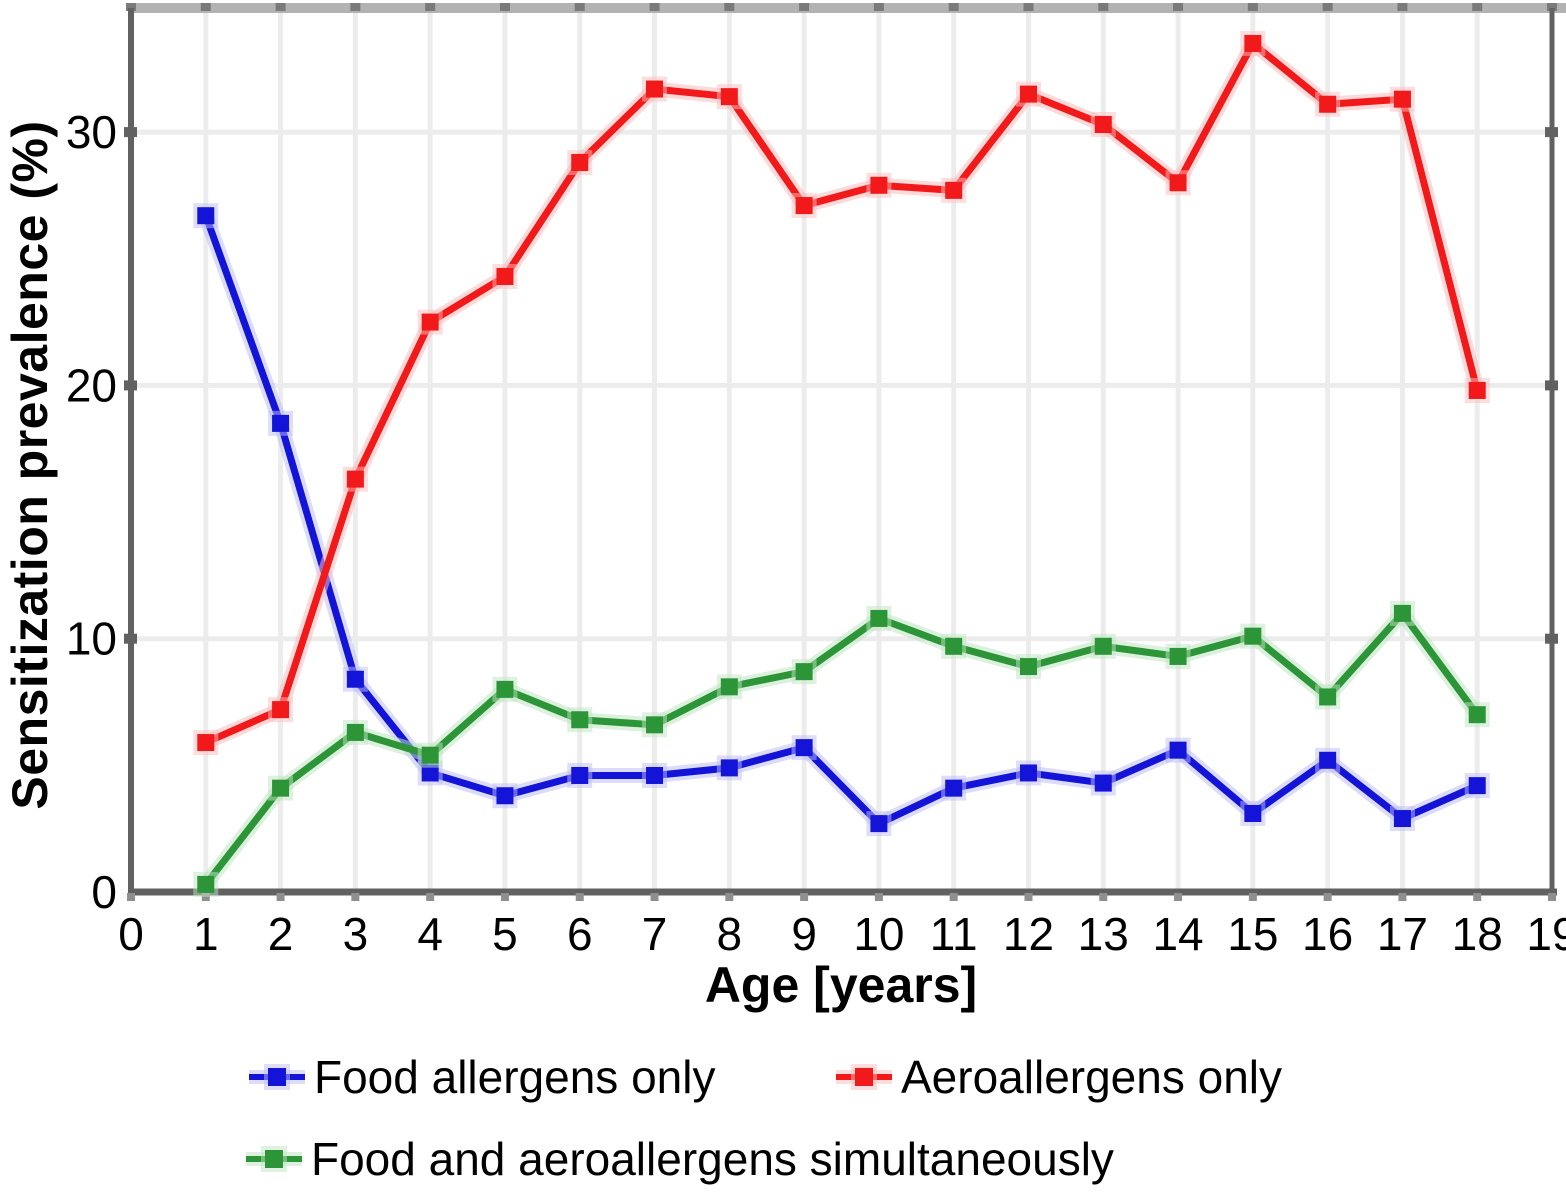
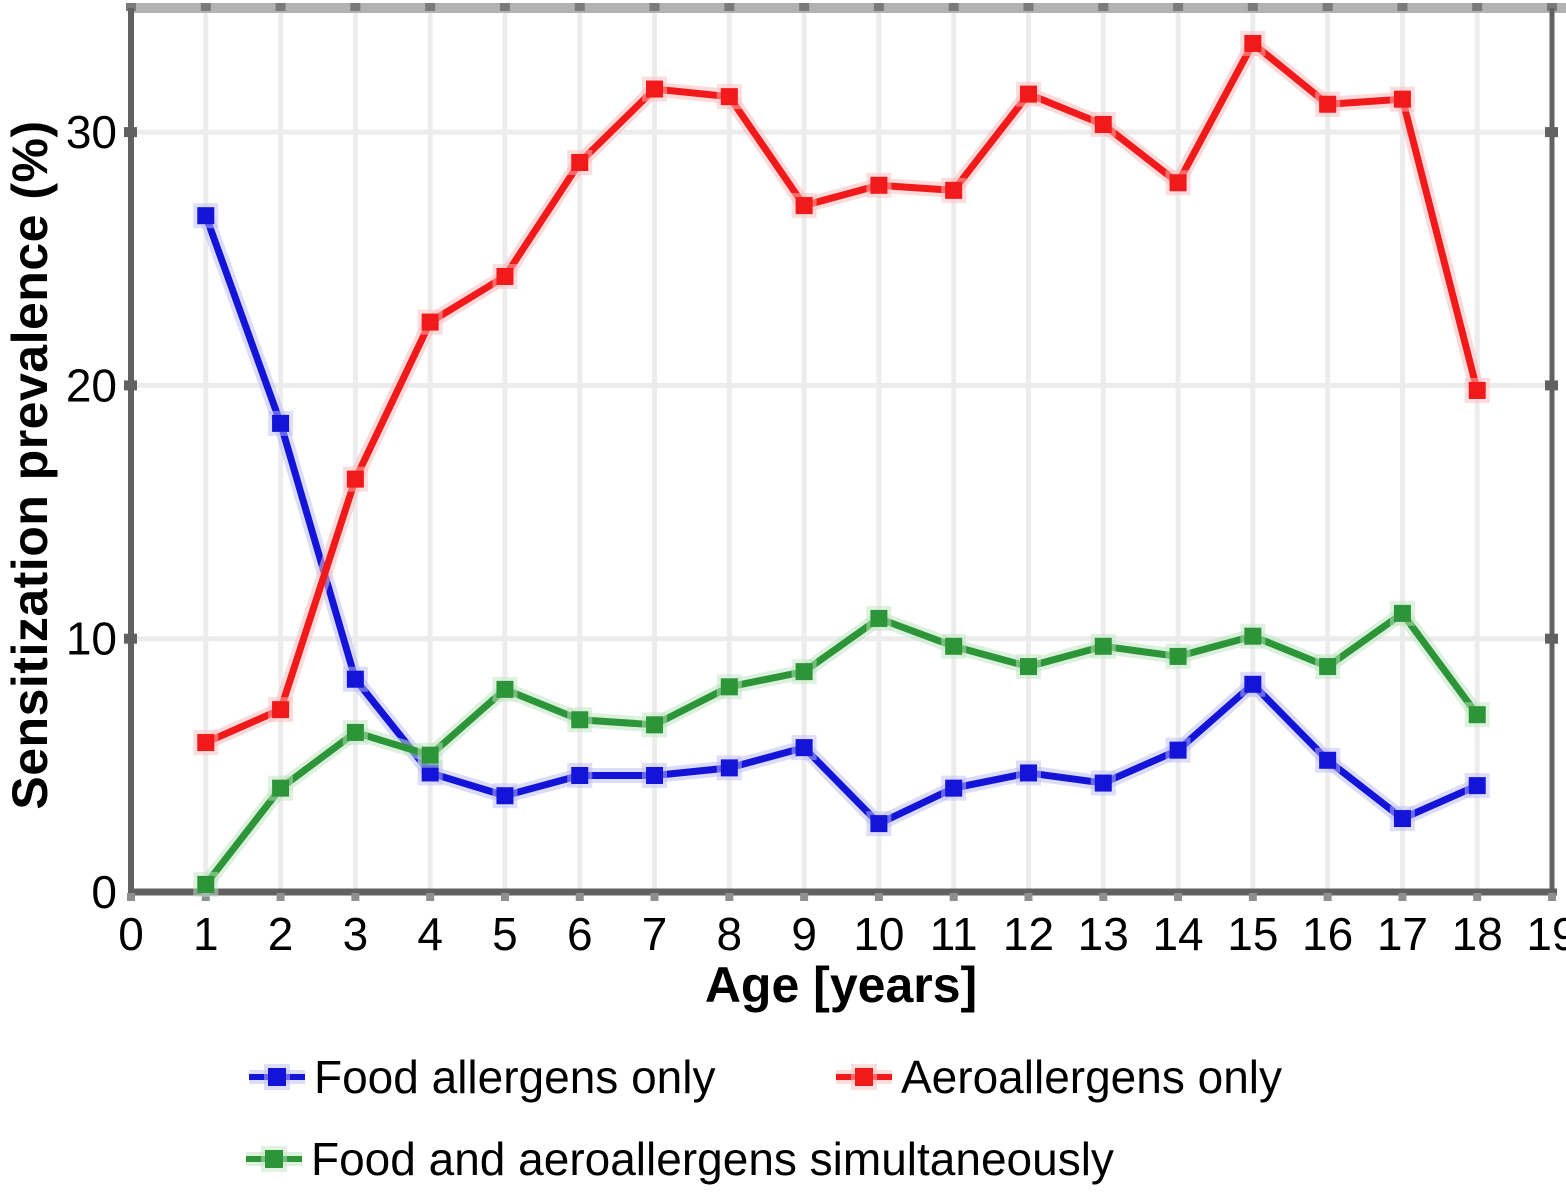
Food allergens only/15: 3.1 -> 8.2
Food and aeroallergens simultaneously/16: 7.7 -> 8.9
